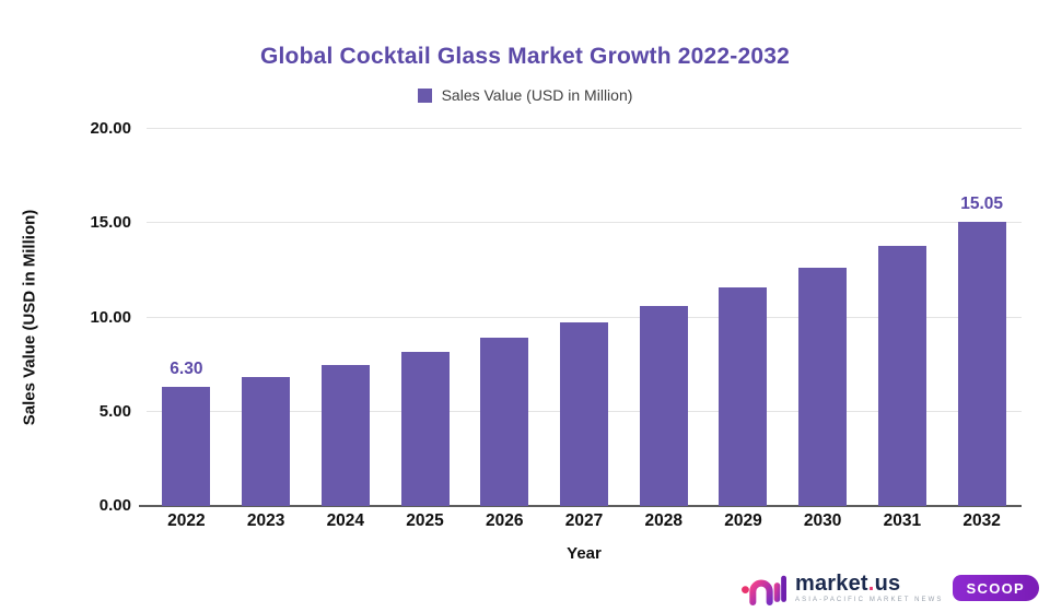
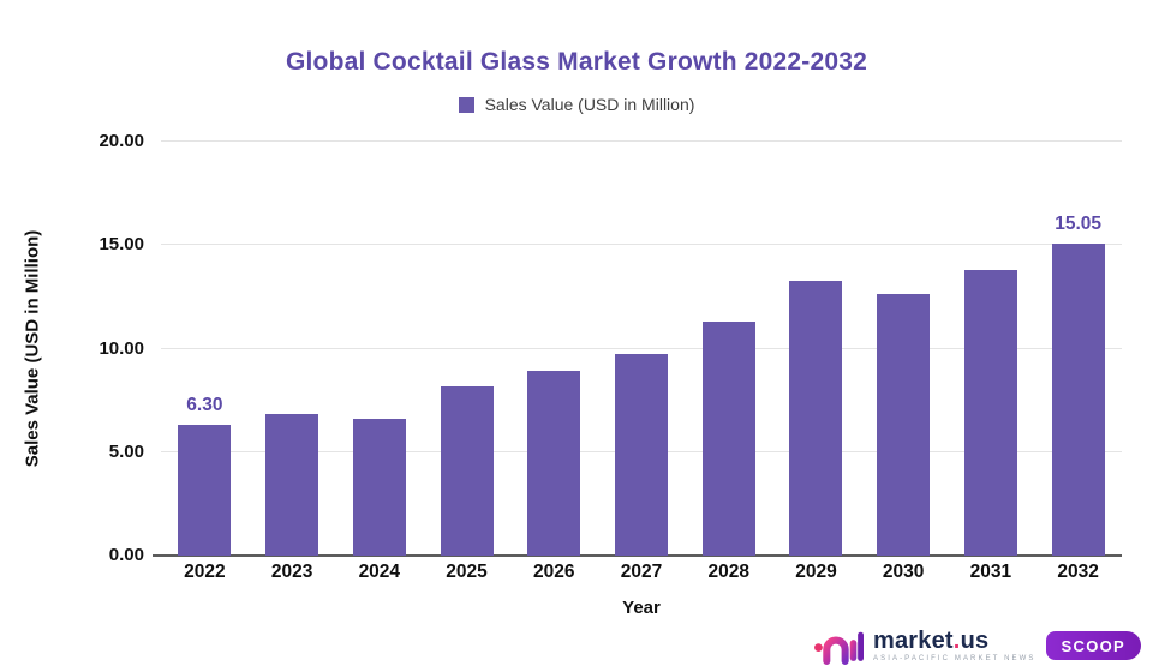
2024: 7.5 -> 6.6
2028: 10.6 -> 11.3
2029: 11.6 -> 13.3
